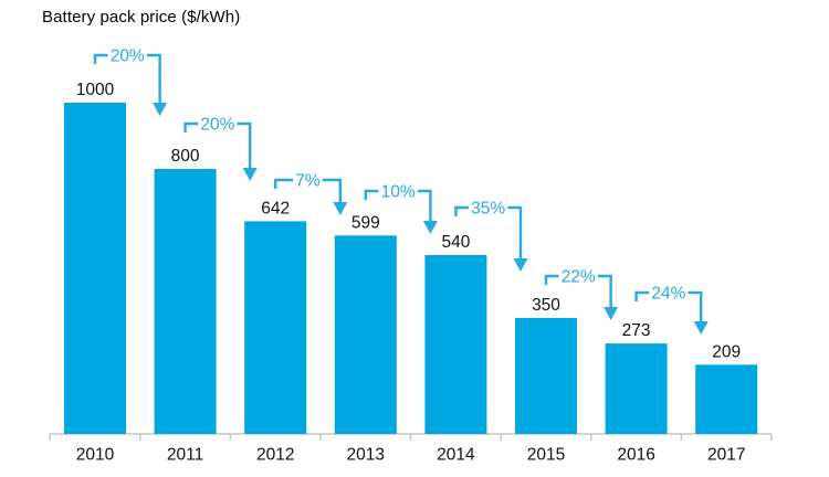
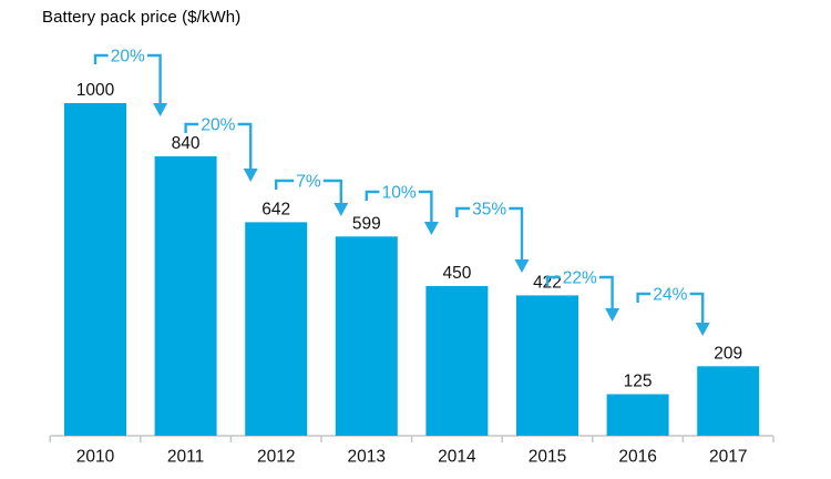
2011: 800 -> 840
2014: 540 -> 450
2015: 350 -> 422
2016: 273 -> 125
